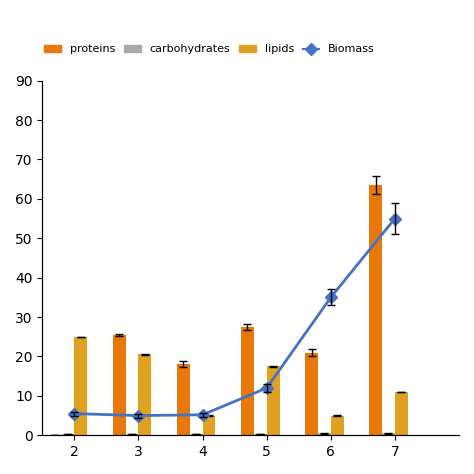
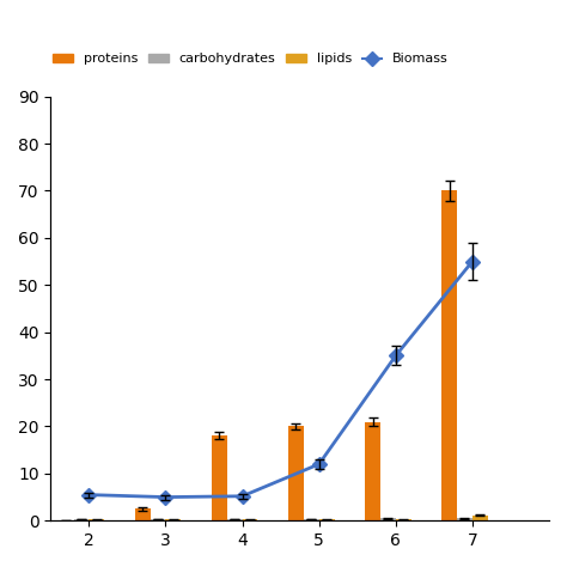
lipids/2: 25.0 -> 0.2
proteins/3: 25.5 -> 2.5
lipids/3: 20.5 -> 0.2
lipids/4: 5.0 -> 0.2
proteins/5: 27.5 -> 20.0
lipids/5: 17.5 -> 0.2
lipids/6: 5.0 -> 0.2
proteins/7: 63.5 -> 70.0
lipids/7: 11.0 -> 1.2
